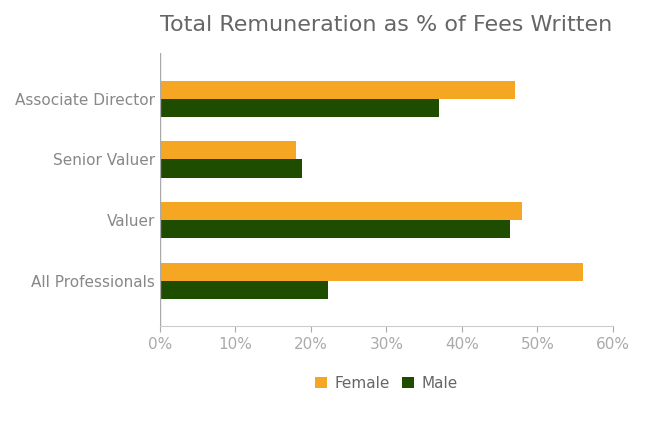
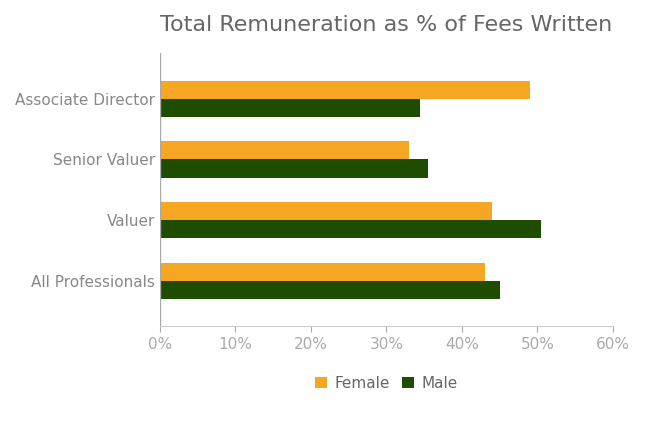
Female/Associate Director: 47% -> 49%
Male/Associate Director: 37.0% -> 34.5%
Female/Senior Valuer: 18% -> 33%
Male/Senior Valuer: 18.8% -> 35.5%
Female/Valuer: 48% -> 44%
Male/Valuer: 46.4% -> 50.5%
Female/All Professionals: 56% -> 43%
Male/All Professionals: 22.2% -> 45.0%
